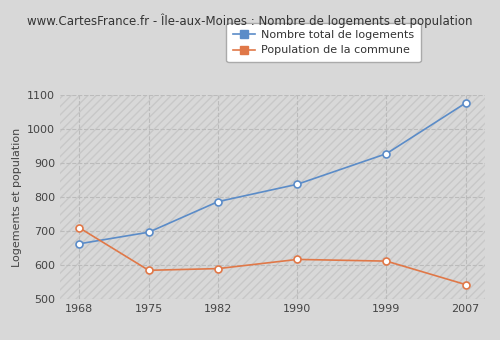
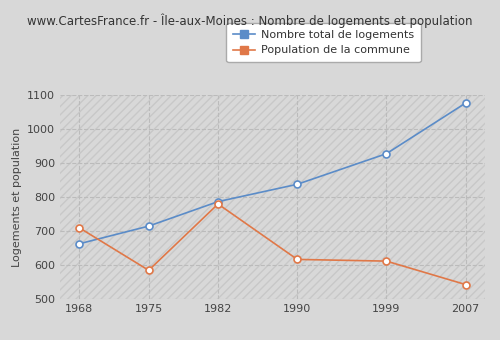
Nombre total de logements/1975: 697 -> 715
Population de la commune/1982: 590 -> 780
